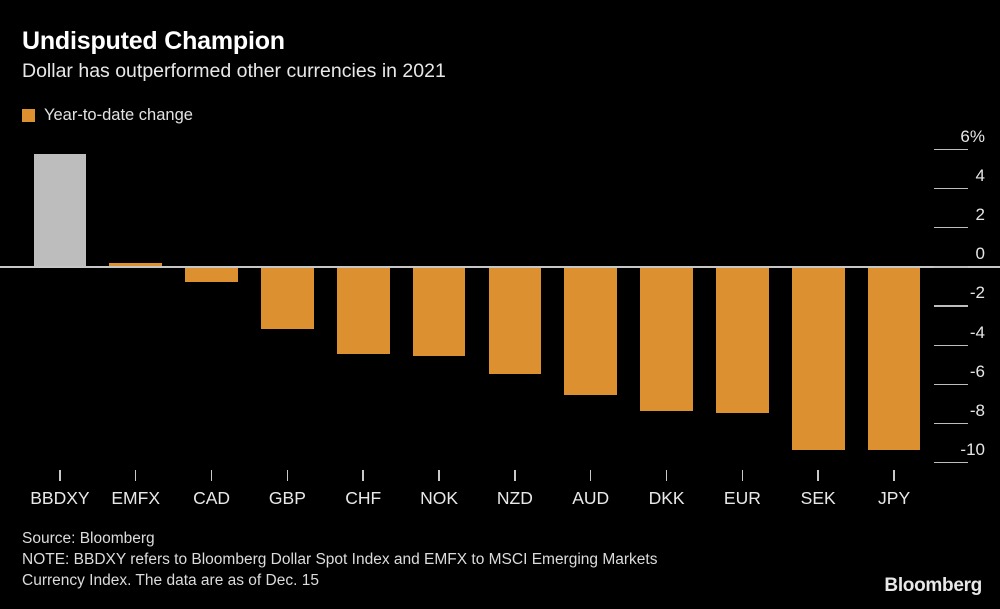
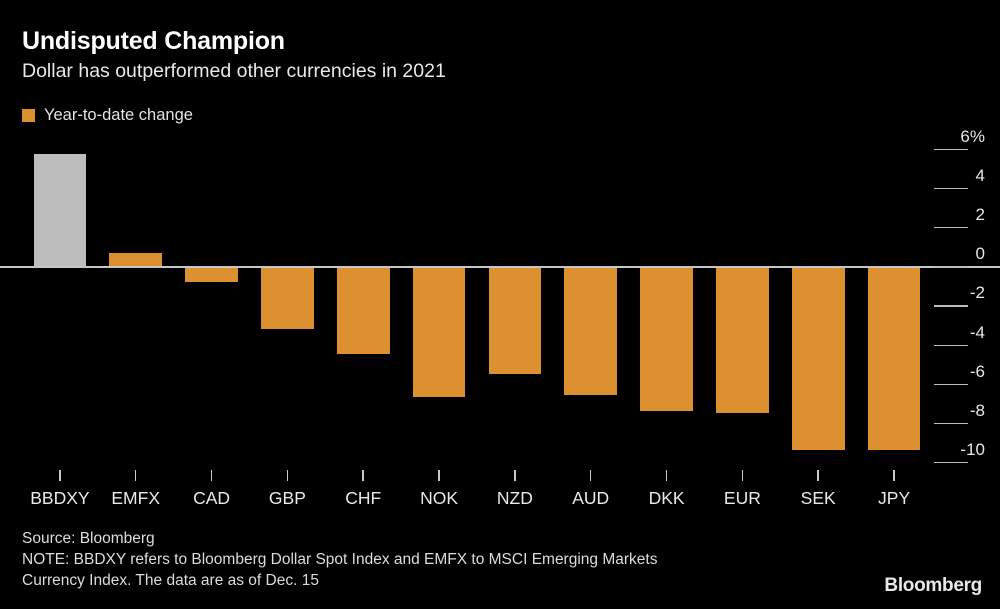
EMFX: 0.1% -> 0.7%
NOK: -4.6% -> -6.7%
